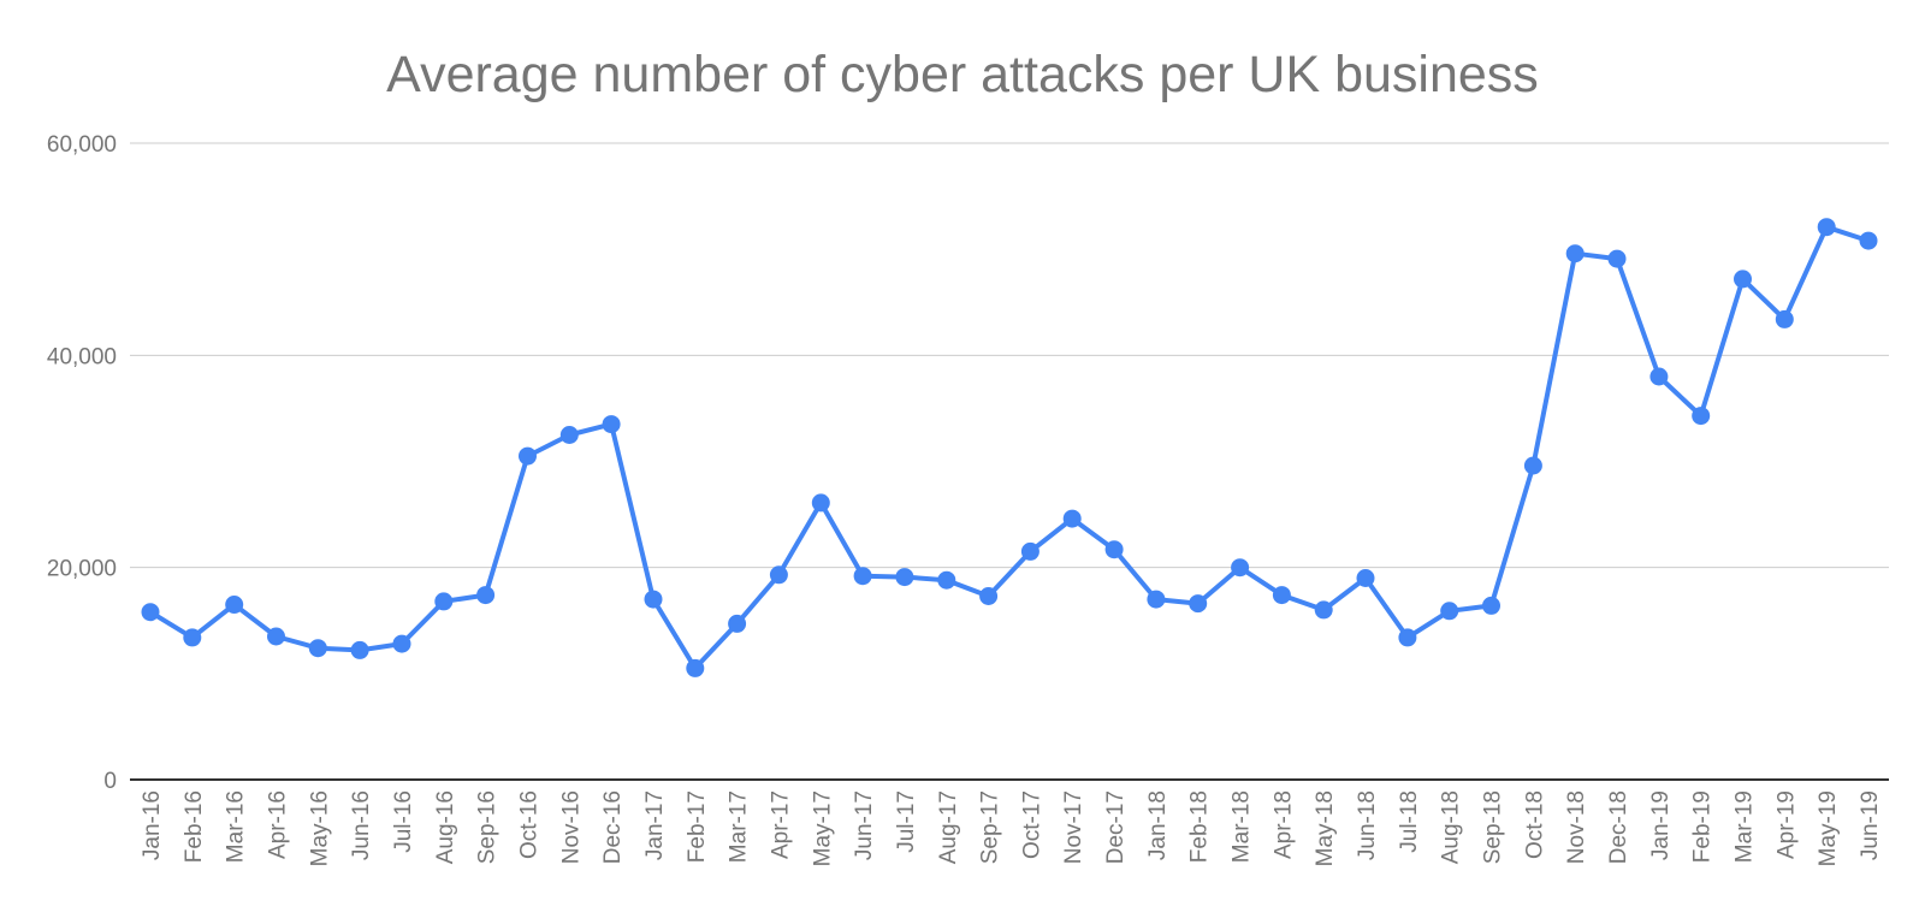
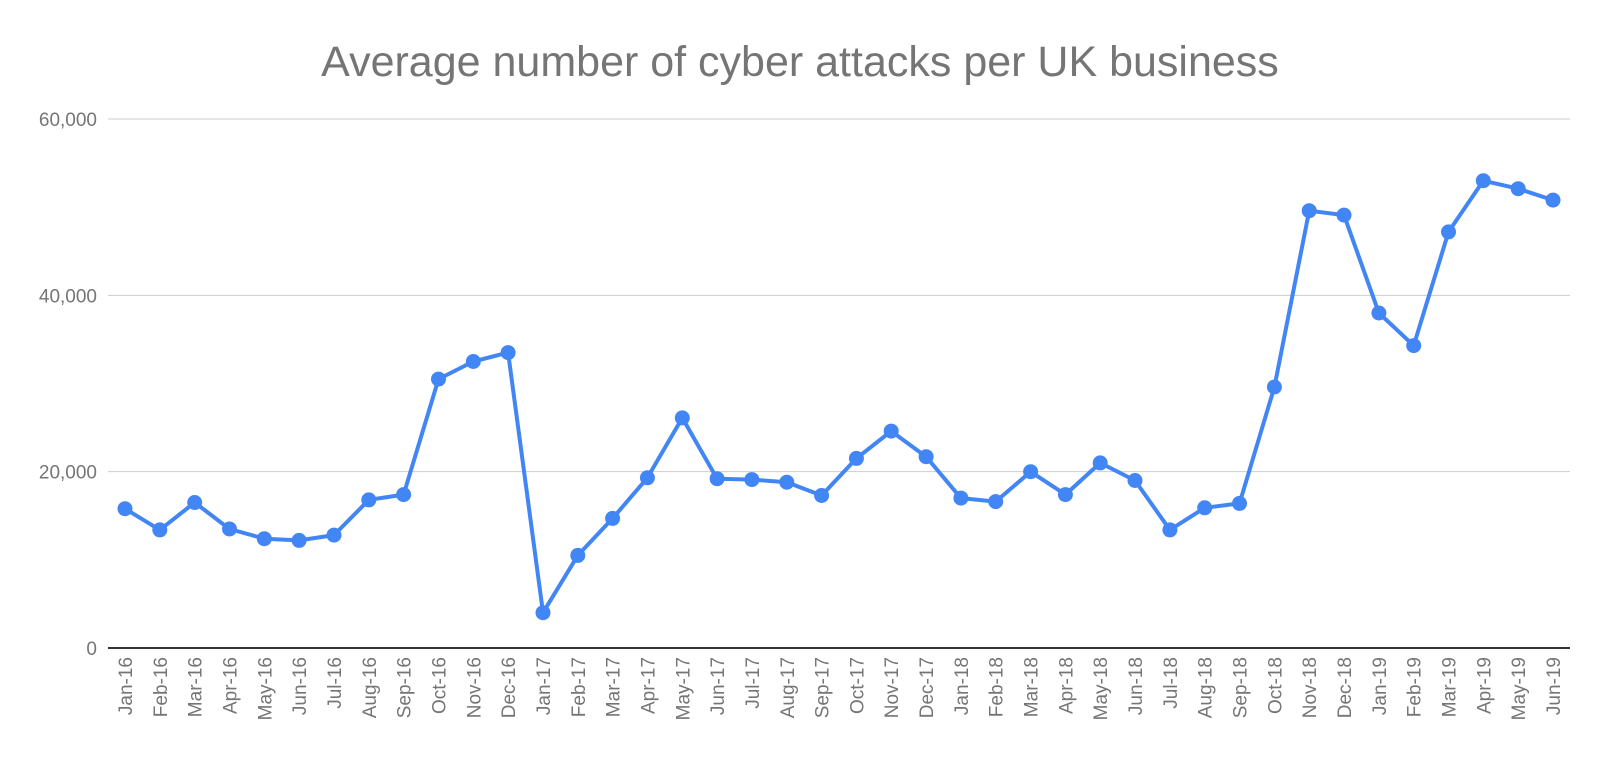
Jan-17: 17000 -> 4000
May-18: 16000 -> 21000
Apr-19: 43000 -> 53000
